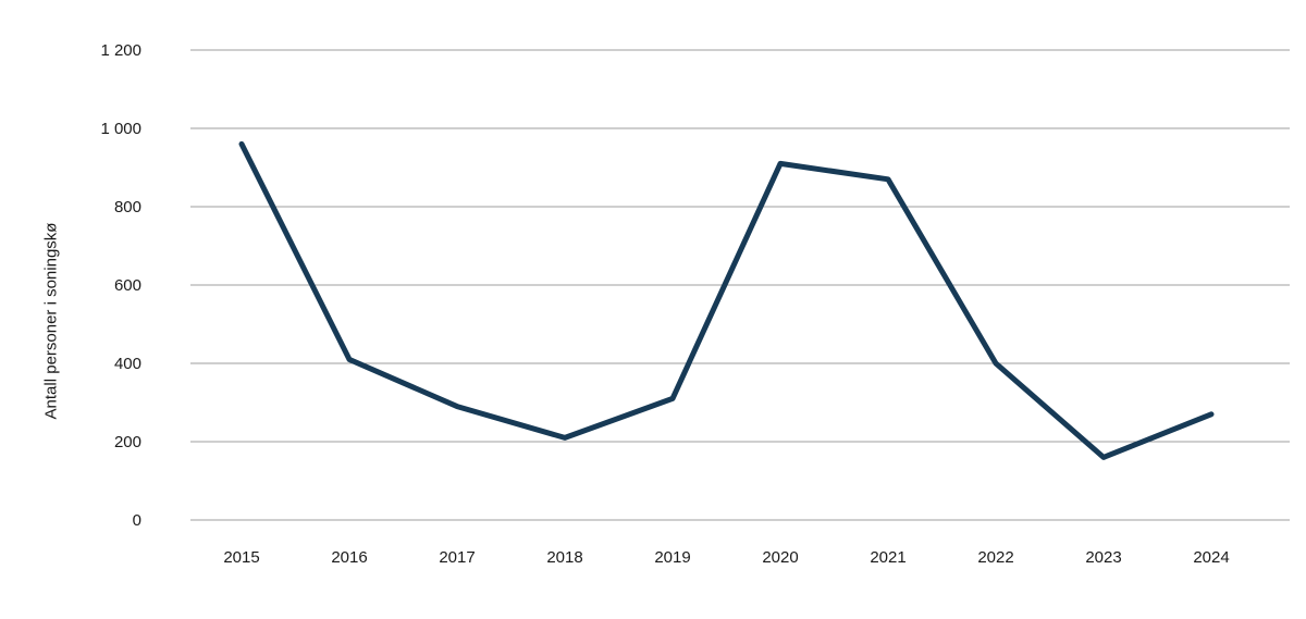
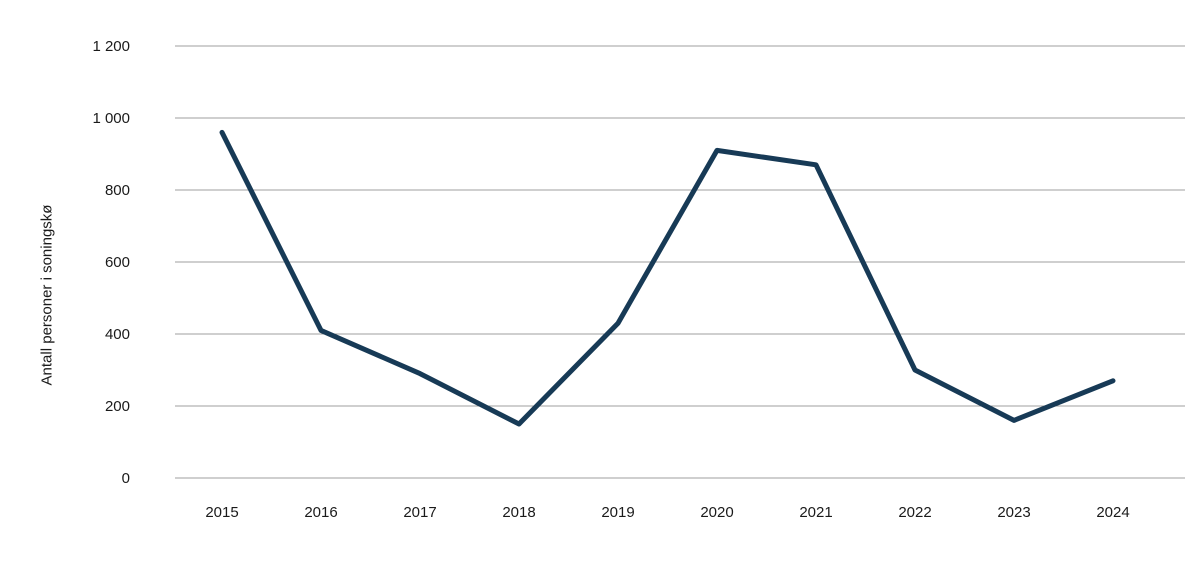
2018: 210 -> 150
2019: 310 -> 430
2022: 400 -> 300
